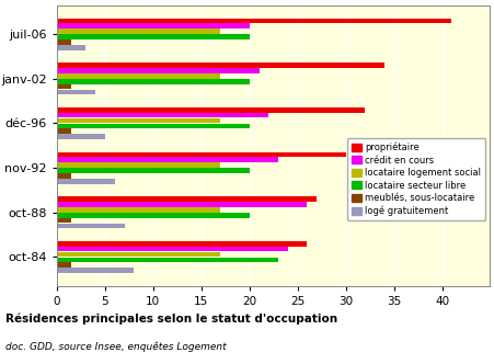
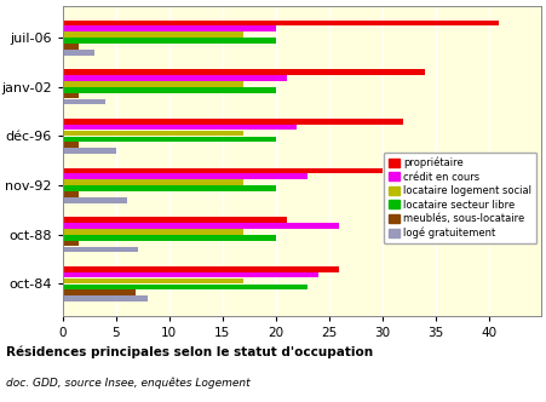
propriétaire/oct-88: 27 -> 21
meublés, sous-locataire/oct-84: 1.5 -> 6.8
